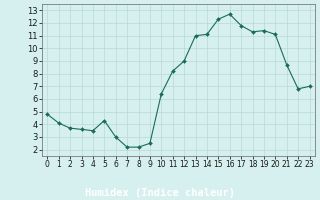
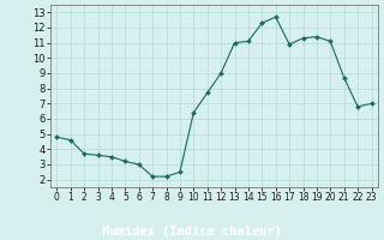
1: 4.1 -> 4.6
5: 4.3 -> 3.2
11: 8.2 -> 7.7
17: 11.8 -> 10.9
